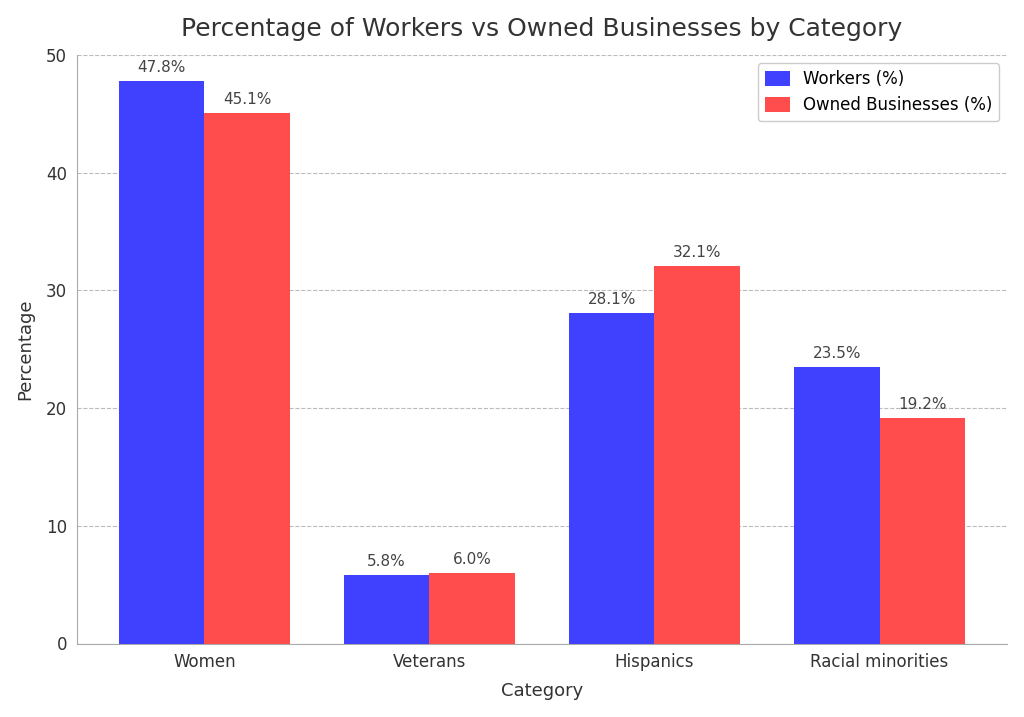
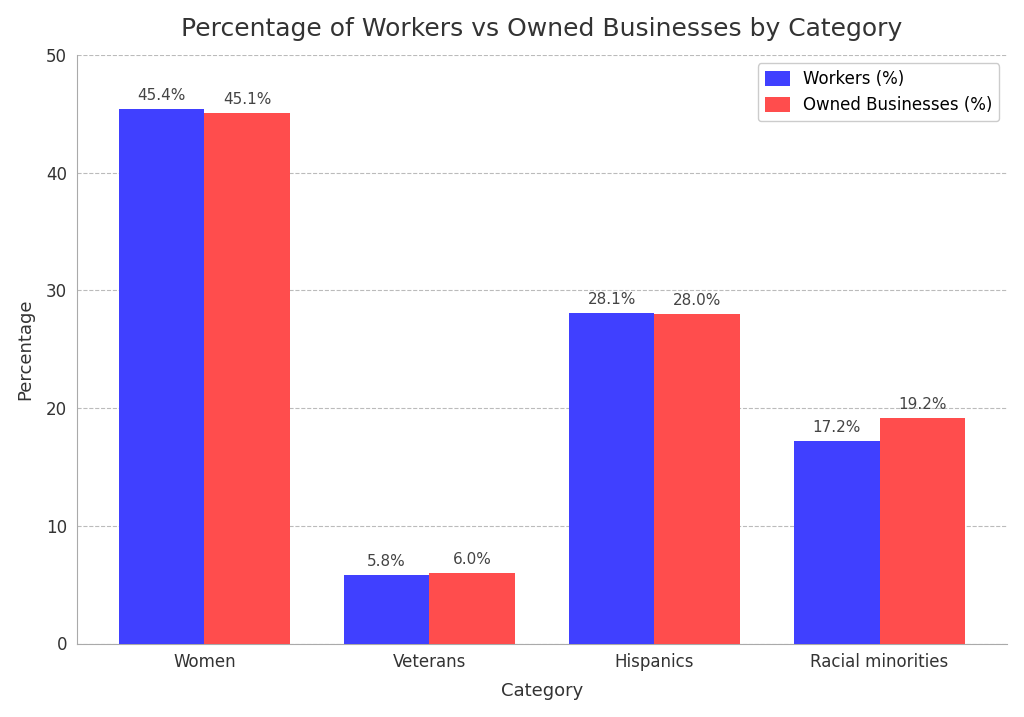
Workers (%)/Women: 47.8% -> 45.4%
Owned Businesses (%)/Hispanics: 32.1% -> 28.0%
Workers (%)/Racial minorities: 23.5% -> 17.2%
